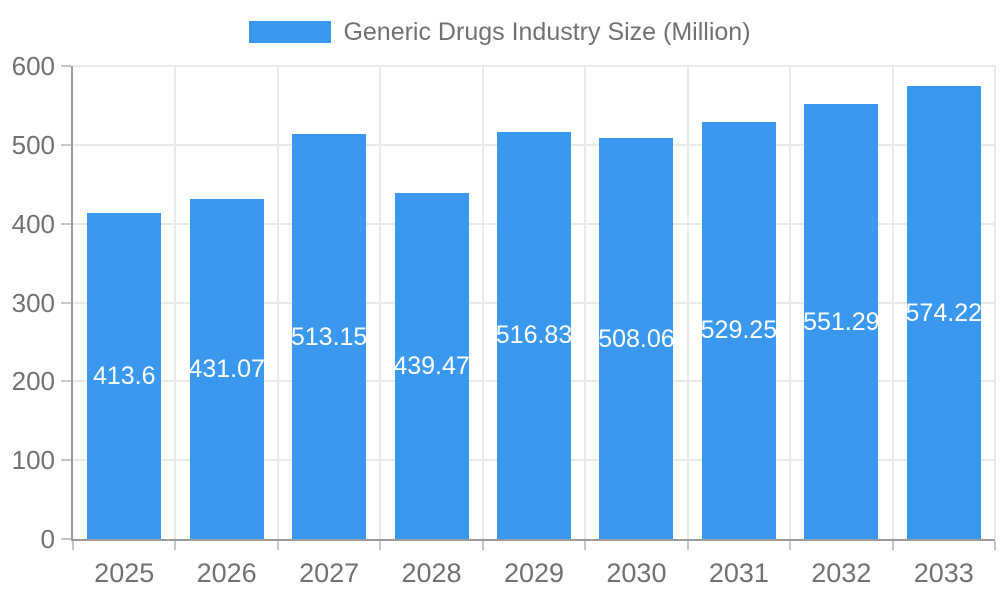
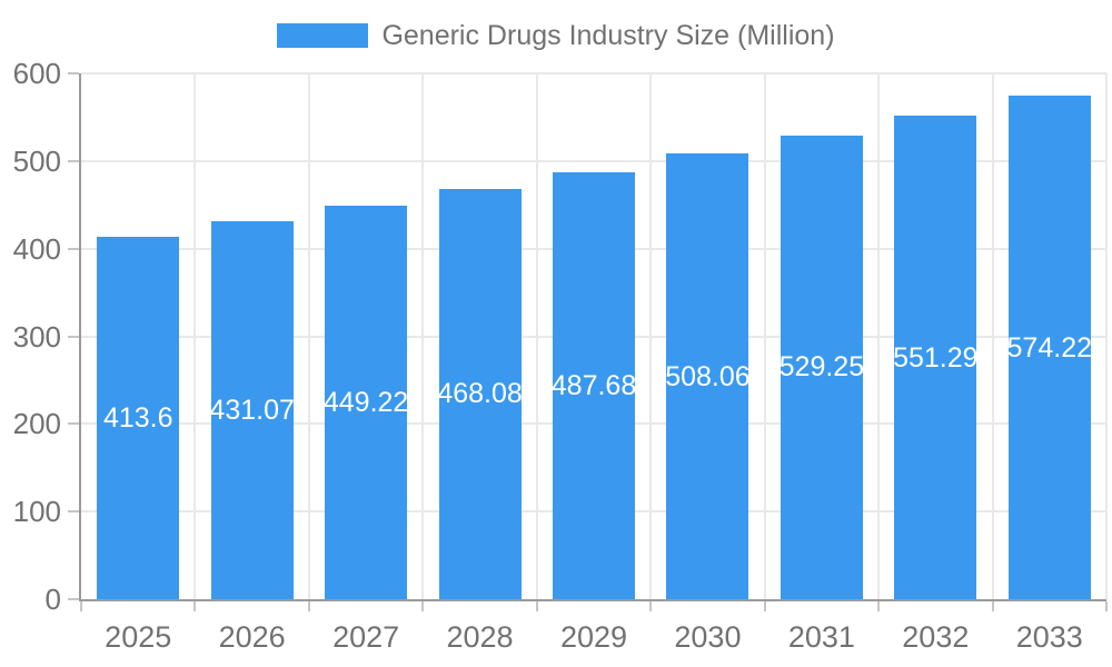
2027: 513.15 -> 449.22
2028: 439.47 -> 468.08
2029: 516.83 -> 487.68
